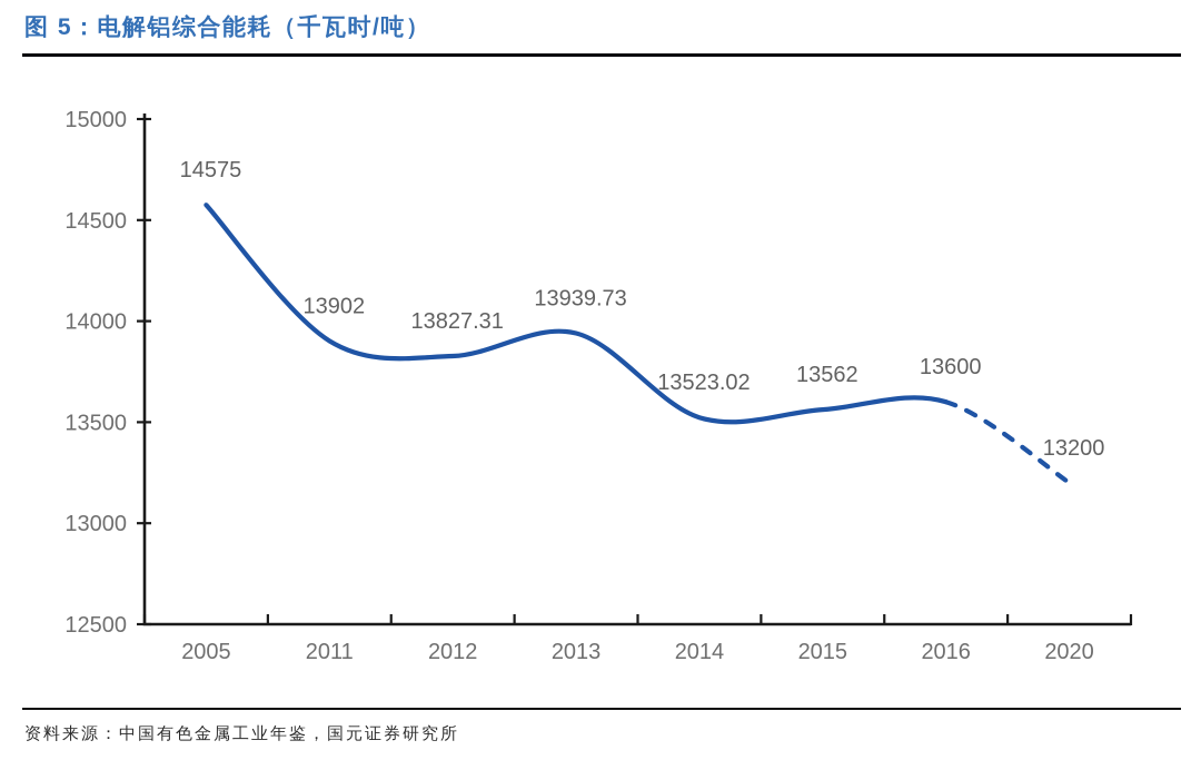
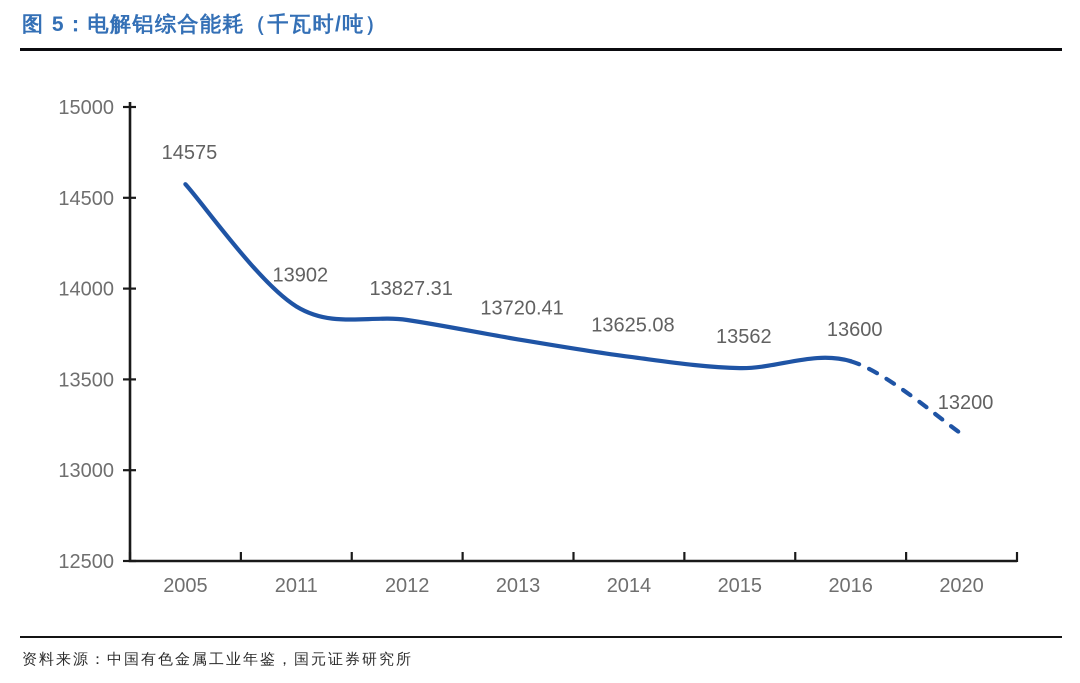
2013: 13939.73 -> 13720.41
2014: 13523.02 -> 13625.08
